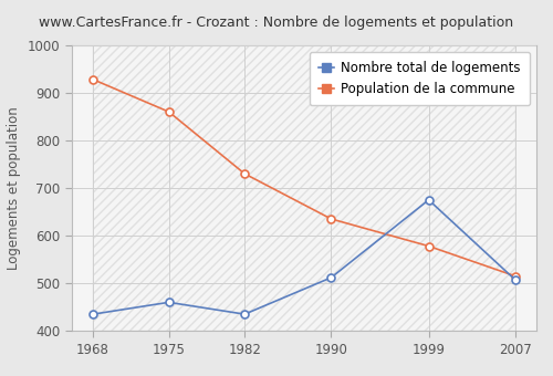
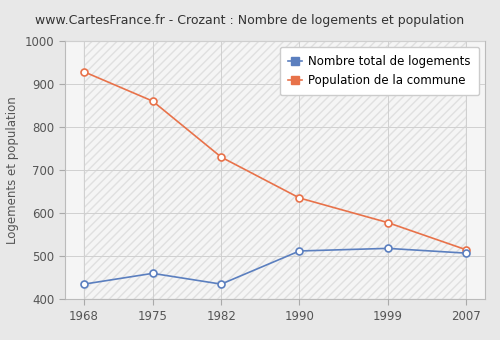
Nombre total de logements/1999: 675 -> 518
